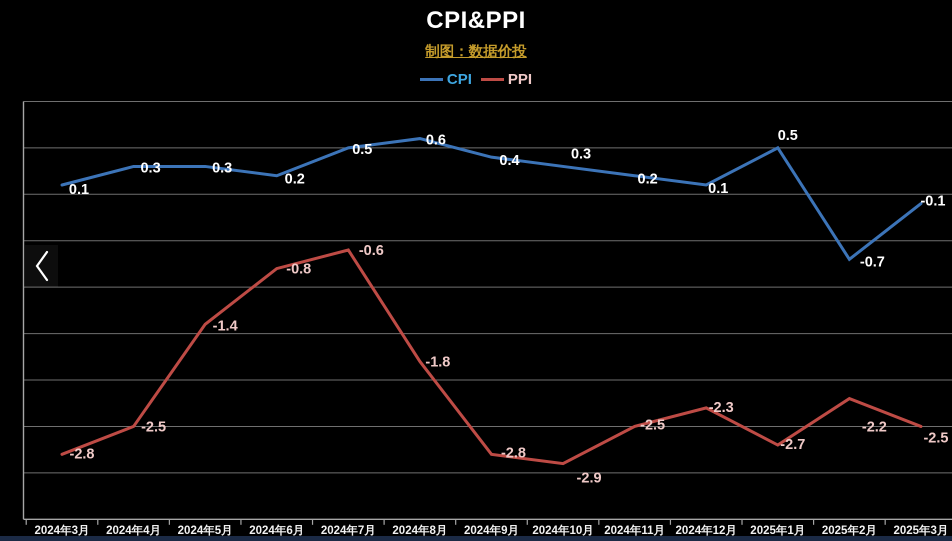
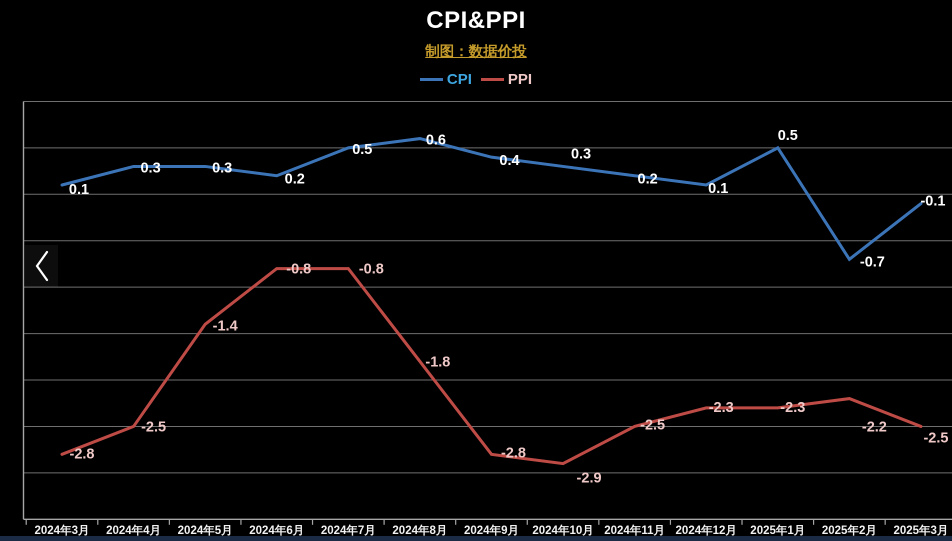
PPI/2024年7月: -0.6 -> -0.8
PPI/2025年1月: -2.7 -> -2.3
